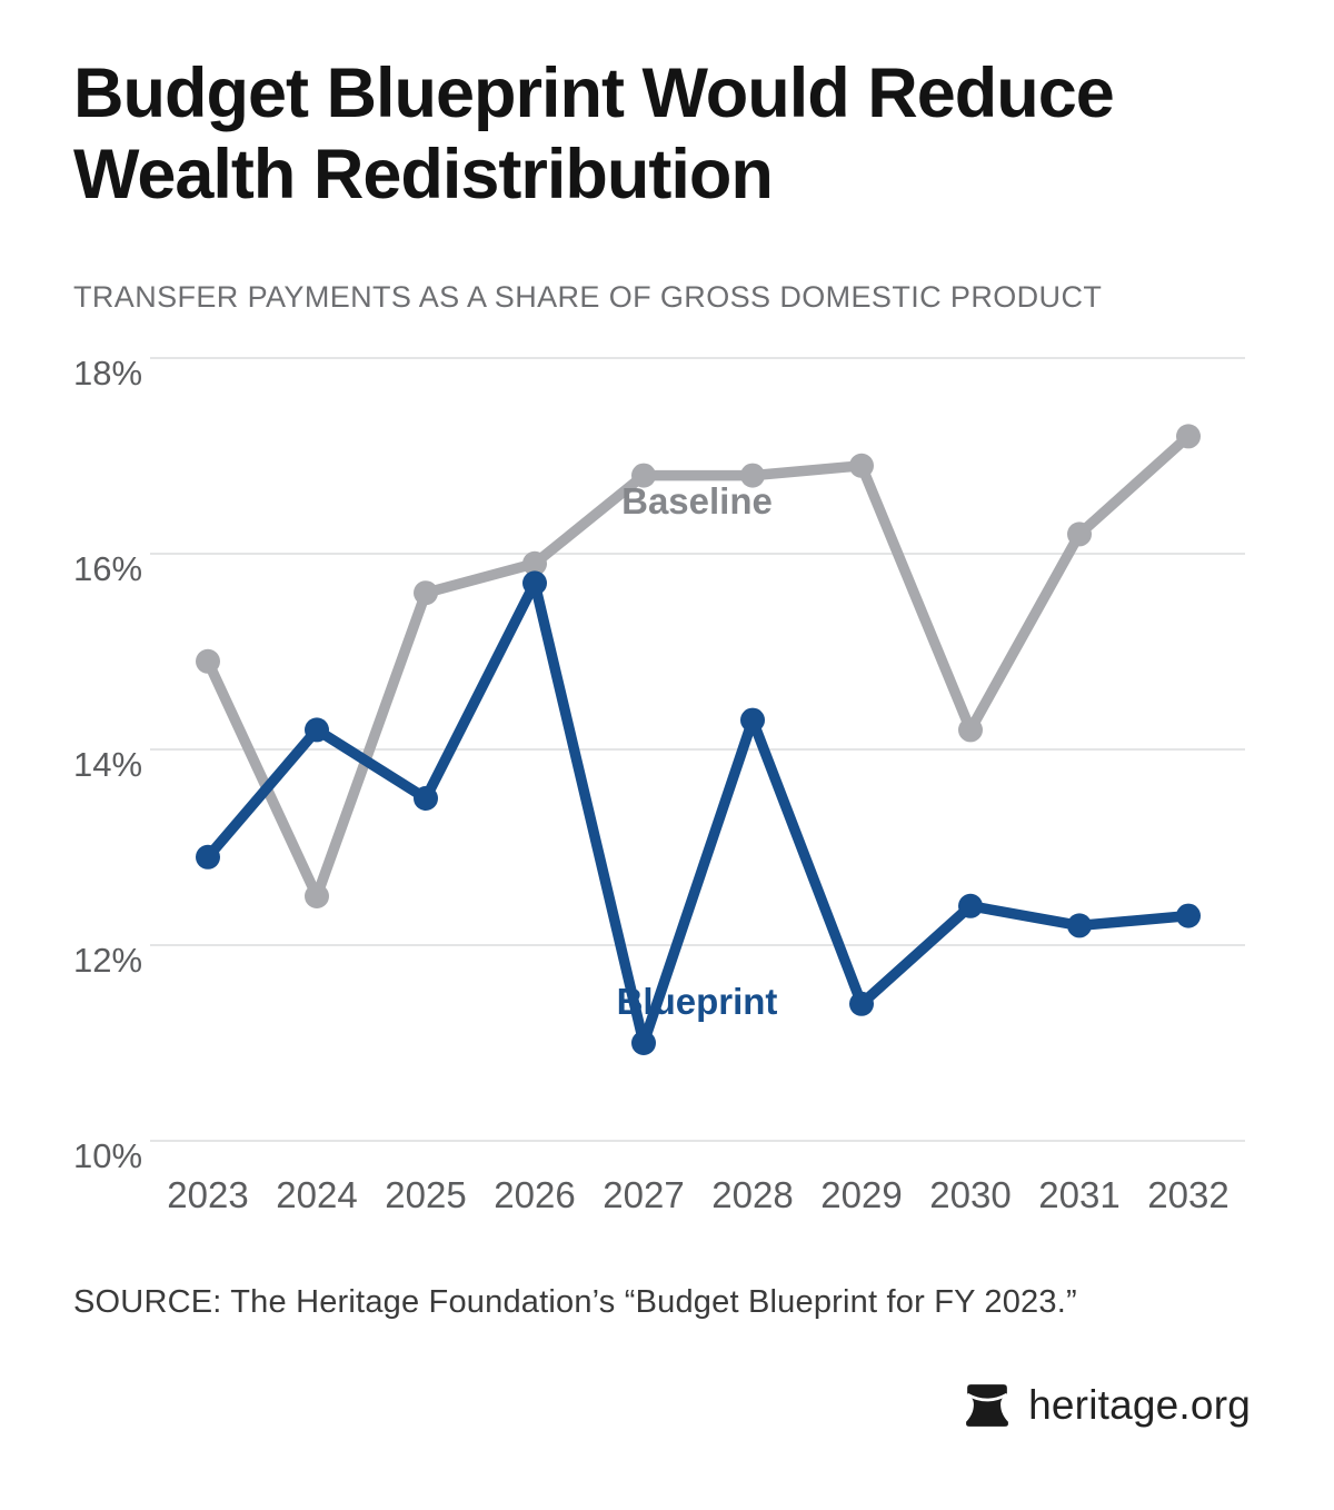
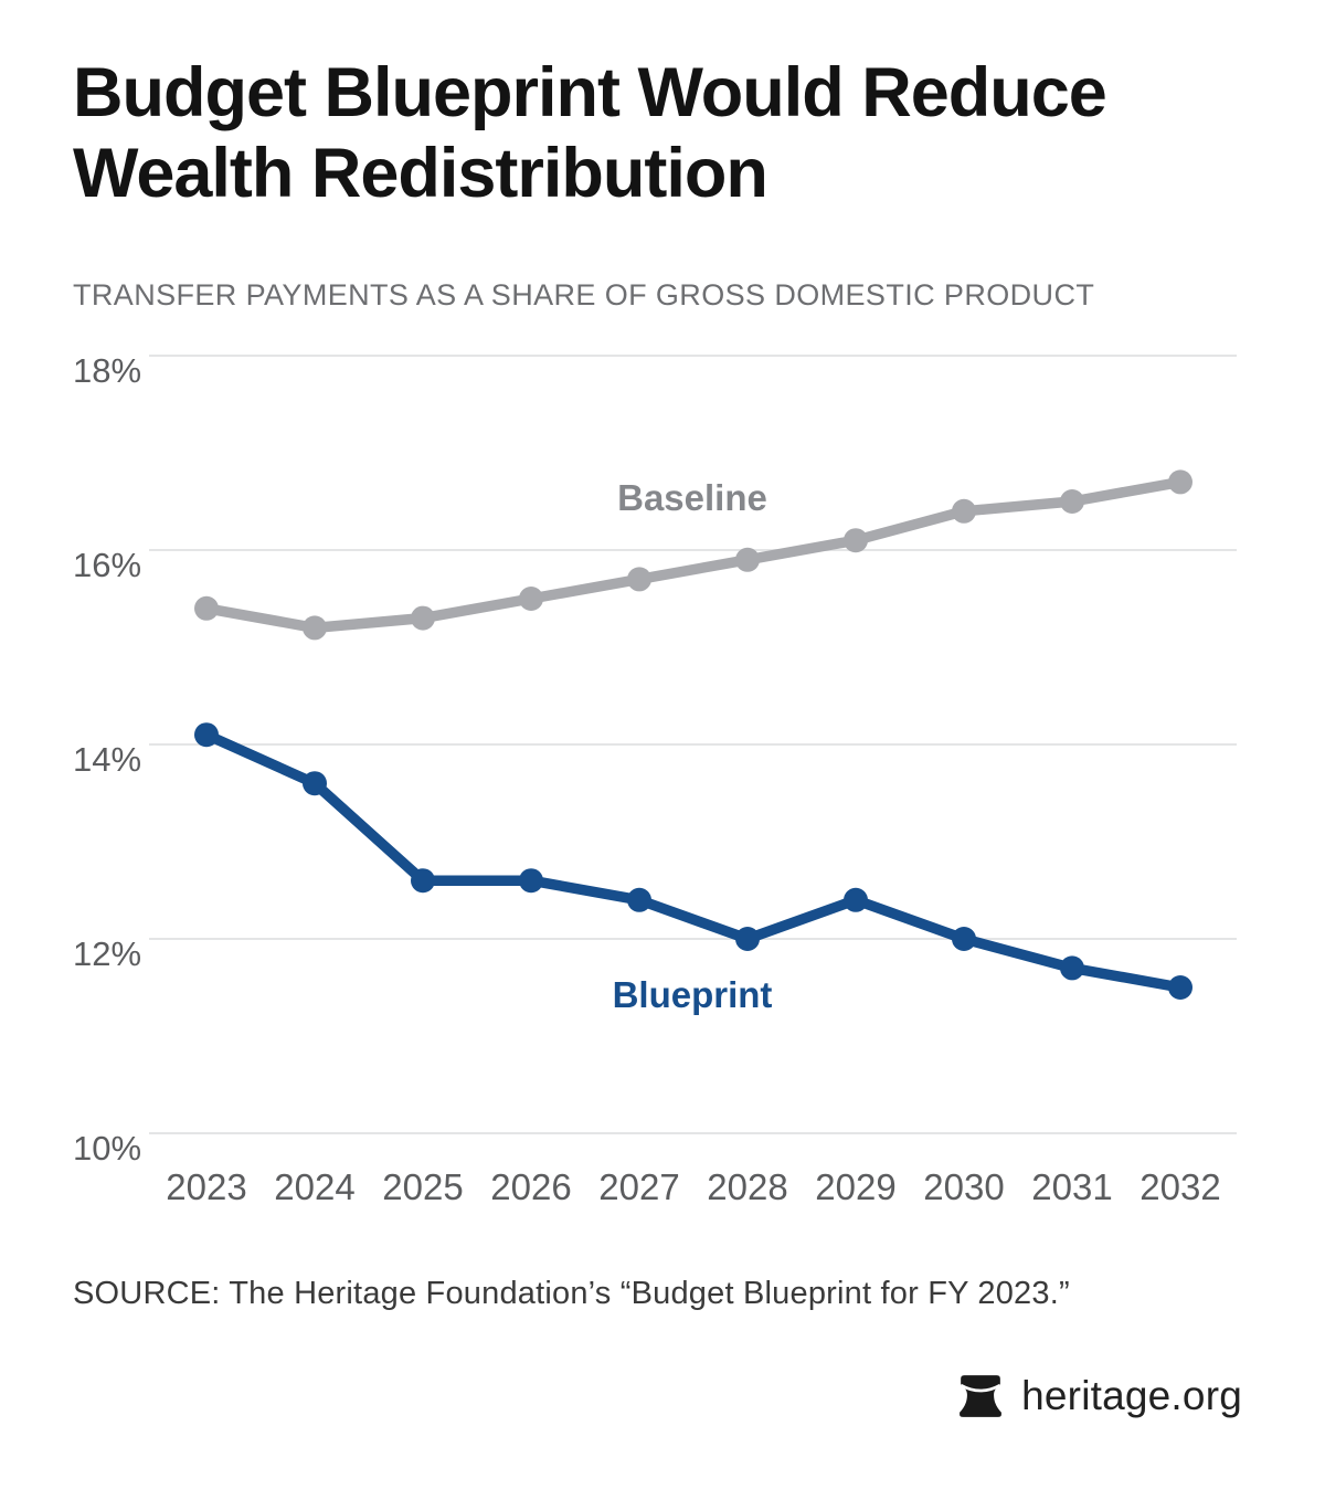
Baseline/2023: 14.9% -> 15.4%
Blueprint/2023: 12.9% -> 14.1%
Baseline/2024: 12.5% -> 15.2%
Blueprint/2024: 14.2% -> 13.6%
Baseline/2025: 15.6% -> 15.3%
Blueprint/2025: 13.5% -> 12.6%
Baseline/2026: 15.9% -> 15.5%
Blueprint/2026: 15.7% -> 12.6%
Baseline/2027: 16.8% -> 15.7%
Blueprint/2027: 11.0% -> 12.4%
Baseline/2028: 16.8% -> 15.9%
Blueprint/2028: 14.3% -> 12.0%
Baseline/2029: 16.9% -> 16.1%
Blueprint/2029: 11.4% -> 12.4%
Baseline/2030: 14.2% -> 16.4%
Blueprint/2030: 12.4% -> 12.0%
Baseline/2031: 16.2% -> 16.5%
Blueprint/2031: 12.2% -> 11.7%
Baseline/2032: 17.2% -> 16.7%
Blueprint/2032: 12.3% -> 11.5%
